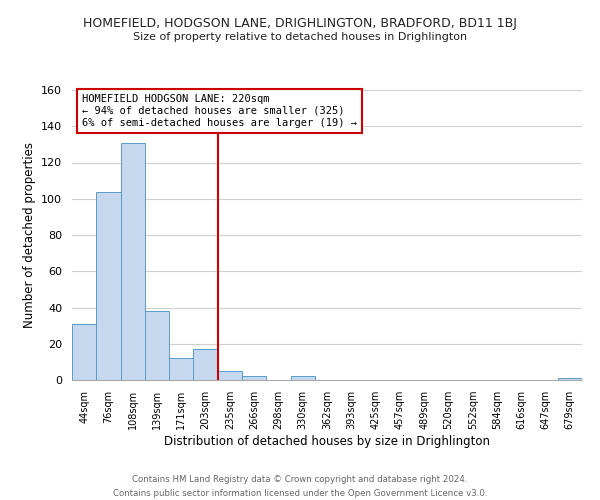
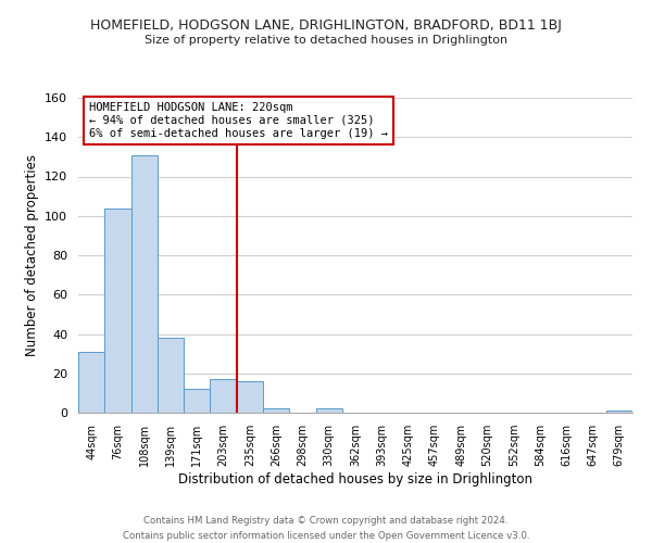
235sqm: 5 -> 16
